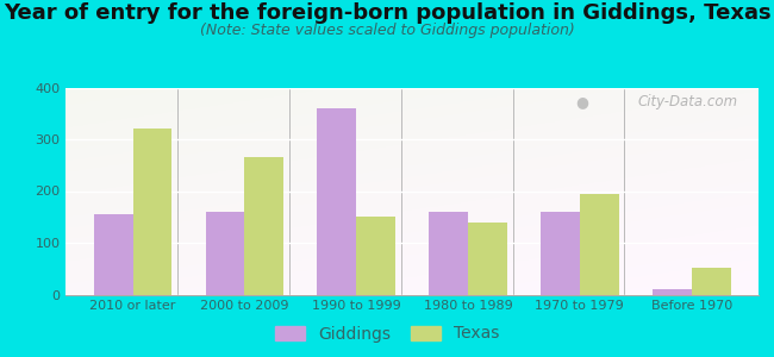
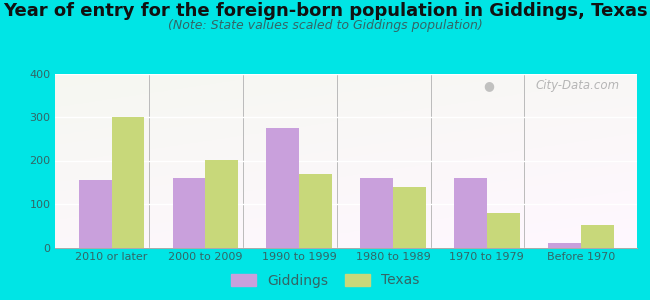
Texas/2010 or later: 320 -> 300
Texas/2000 to 2009: 265 -> 202
Giddings/1990 to 1999: 360 -> 275
Texas/1990 to 1999: 150 -> 168
Texas/1970 to 1979: 195 -> 80
